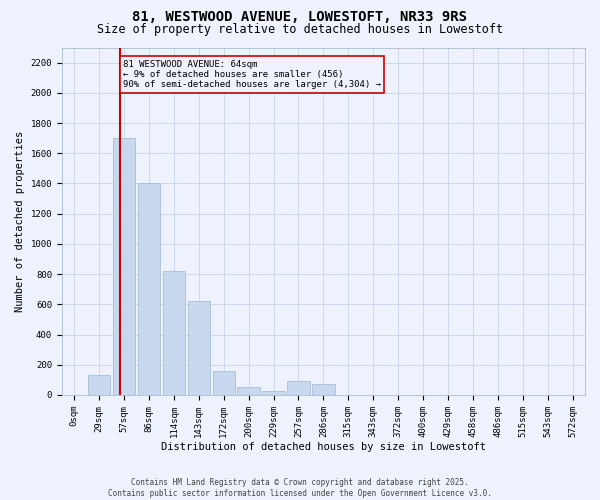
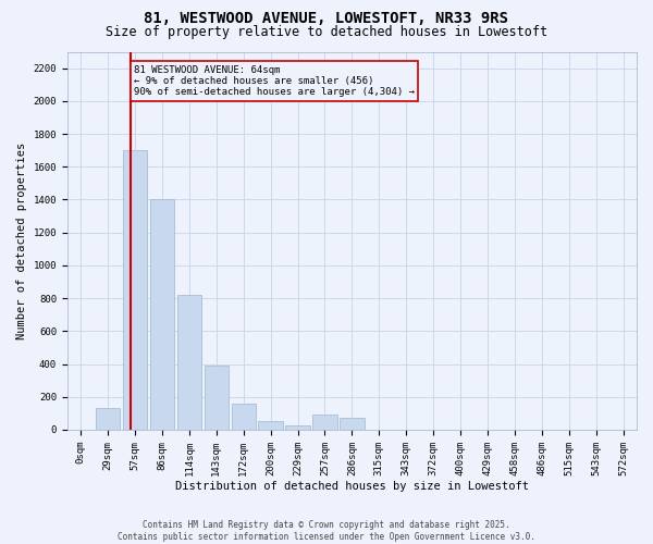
143sqm: 620 -> 390
